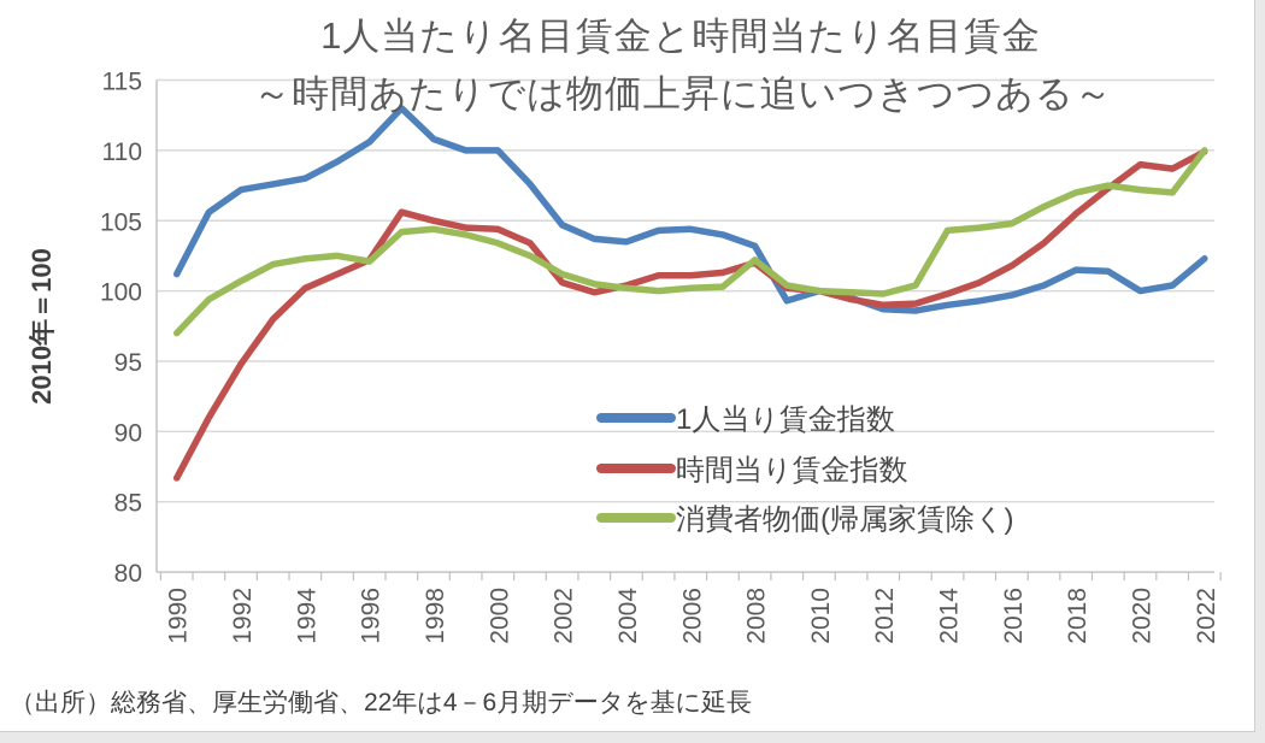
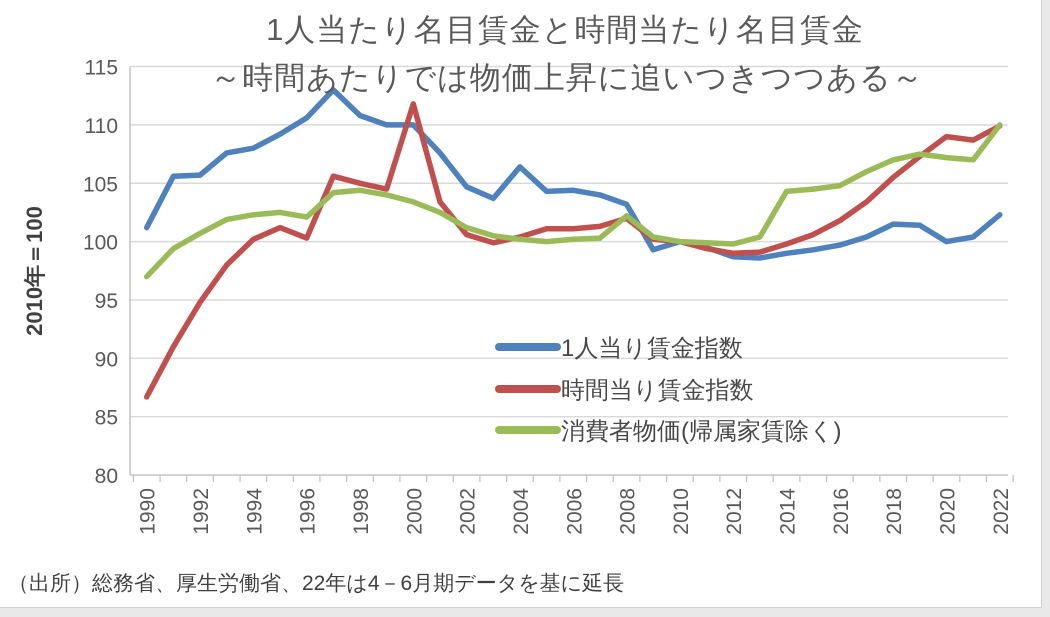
1人当り賃金指数/1992: 107.2 -> 105.7
時間当り賃金指数/1996: 102.2 -> 100.3
時間当り賃金指数/2000: 104.4 -> 111.8
1人当り賃金指数/2004: 103.5 -> 106.4
